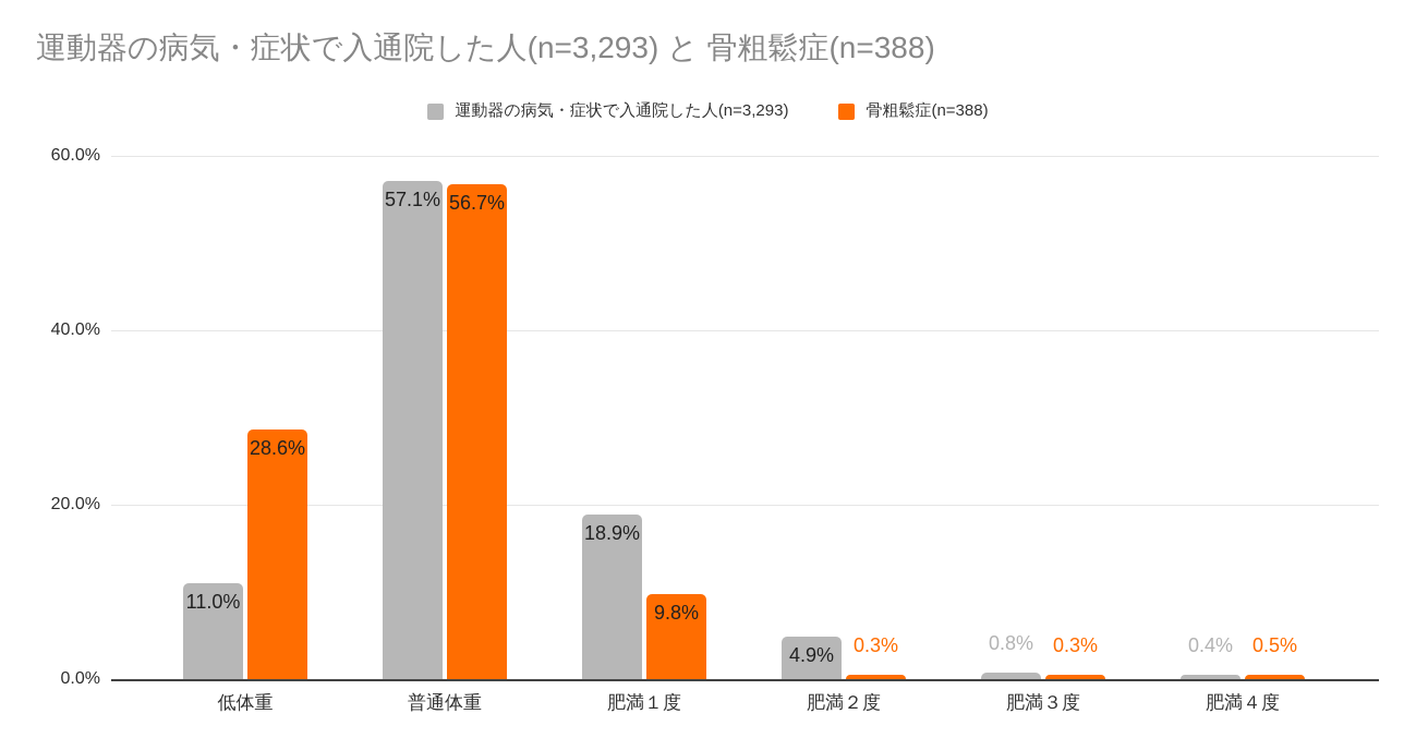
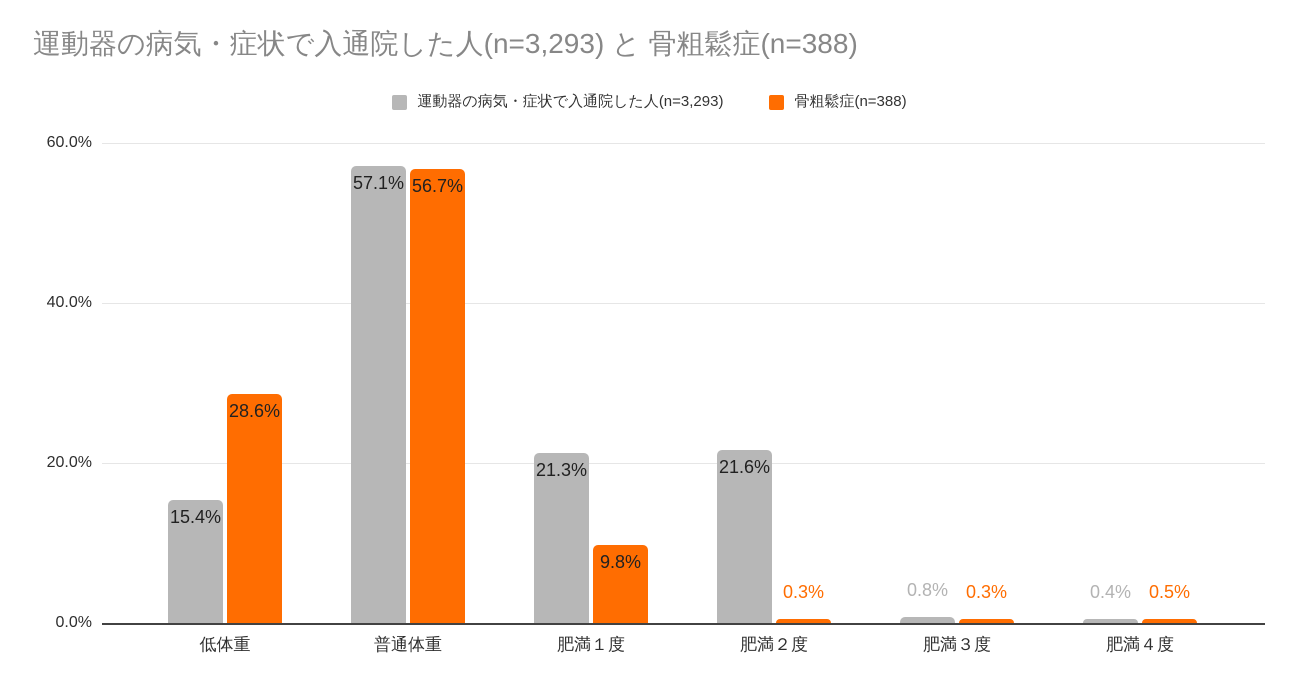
運動器の病気・症状で入通院した人(n=3,293)/低体重: 11.0% -> 15.4%
運動器の病気・症状で入通院した人(n=3,293)/肥満１度: 18.9% -> 21.3%
運動器の病気・症状で入通院した人(n=3,293)/肥満２度: 4.9% -> 21.6%
